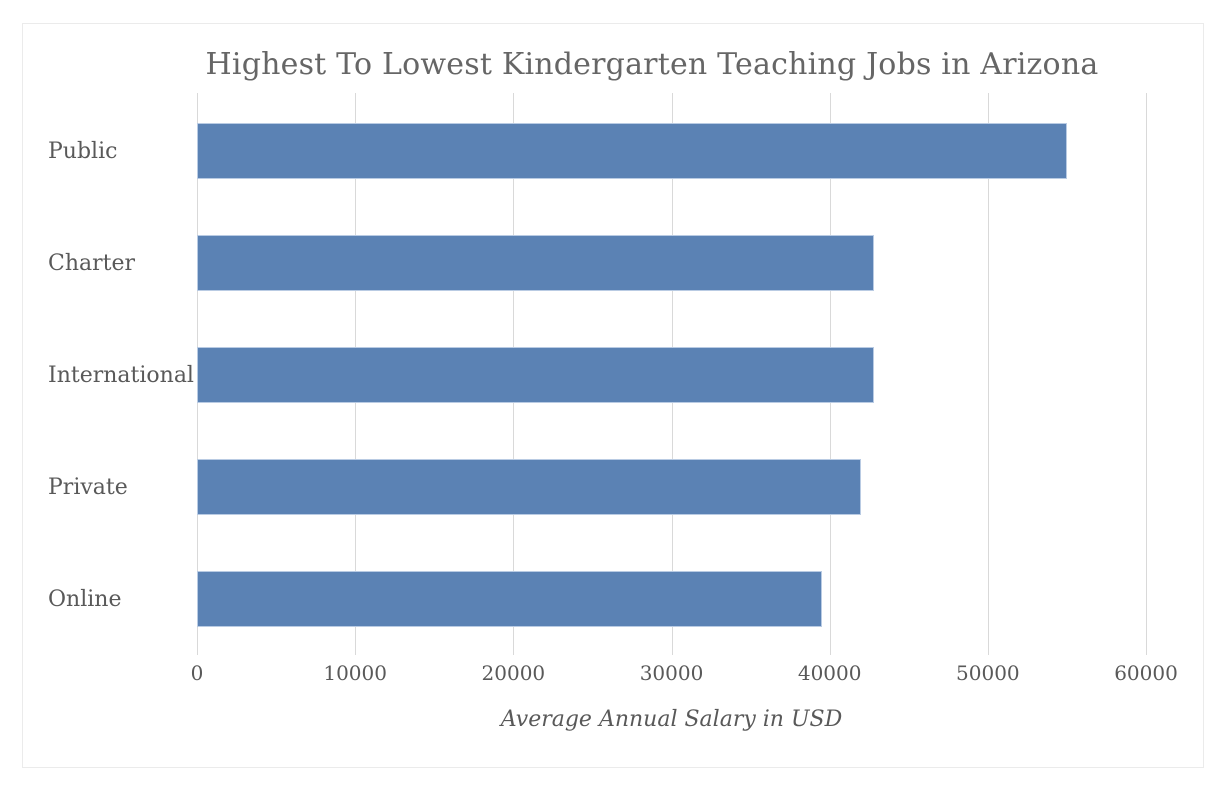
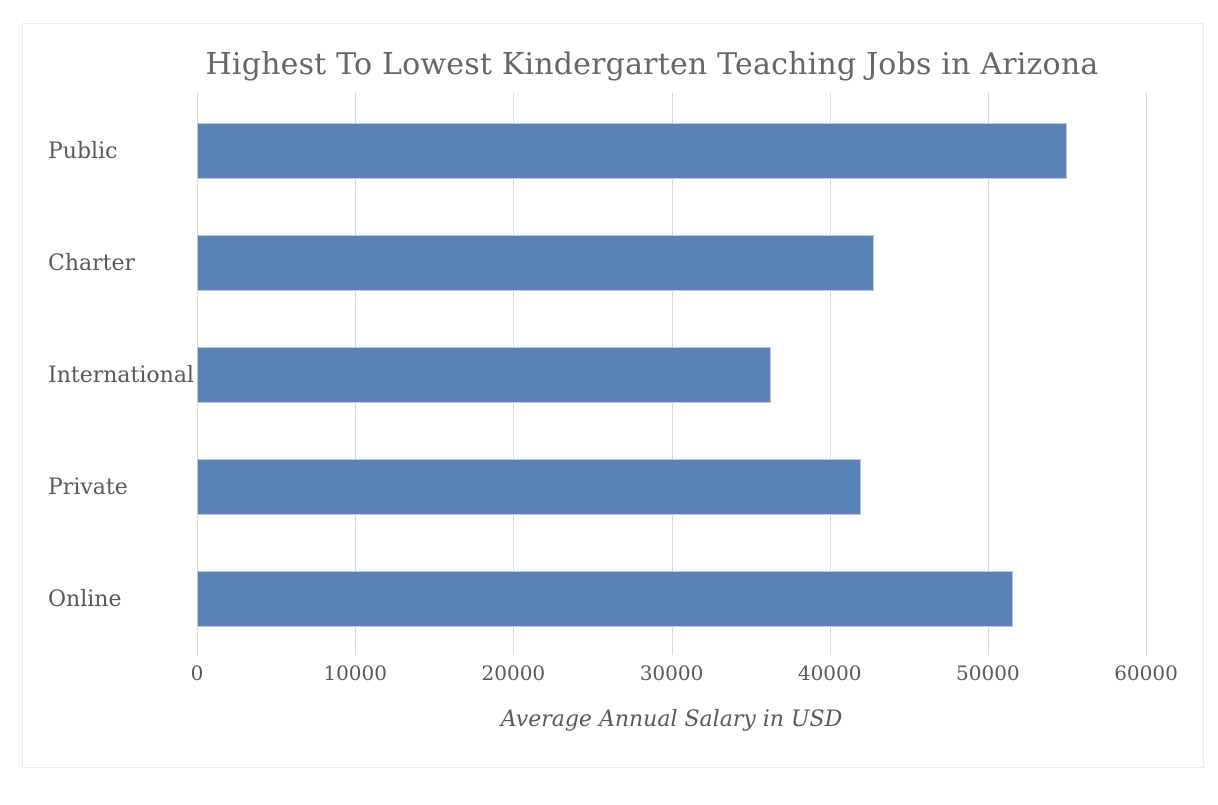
International: 42800 -> 36300
Online: 39500 -> 51600
